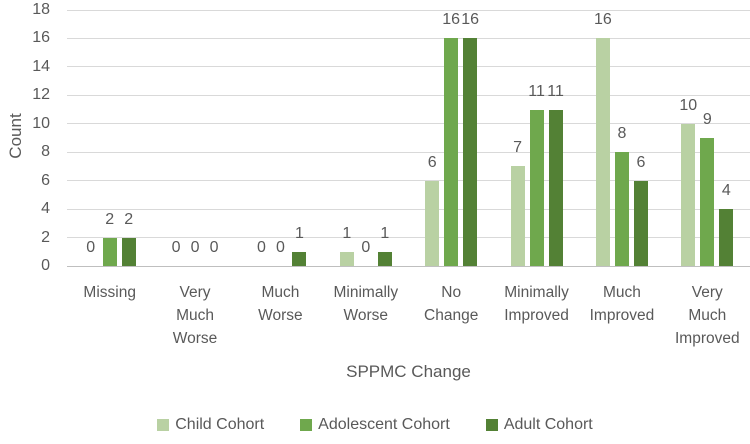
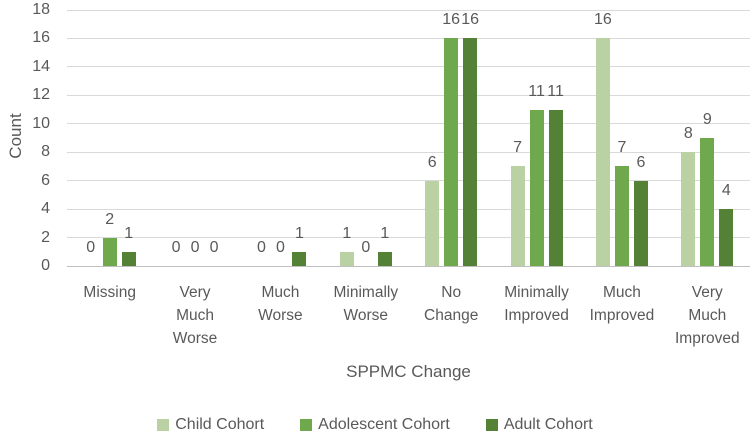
Adult Cohort/Missing: 2 -> 1
Adolescent Cohort/Much Improved: 8 -> 7
Child Cohort/Very Much Improved: 10 -> 8
